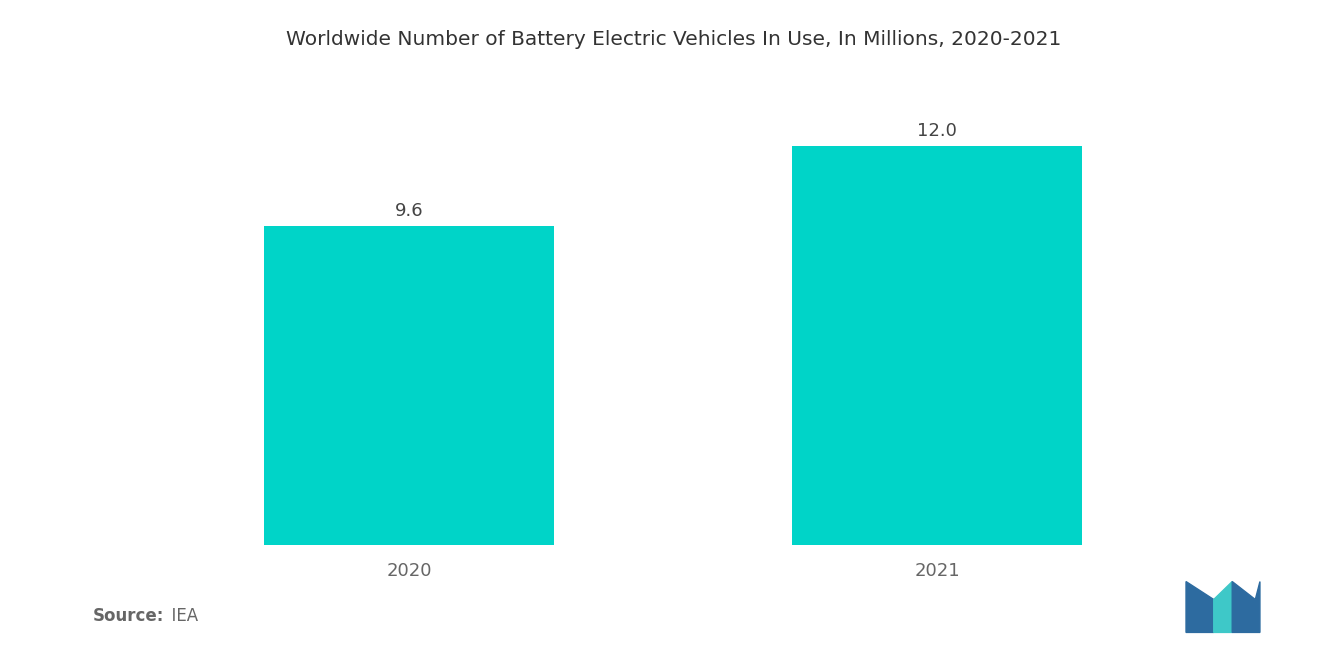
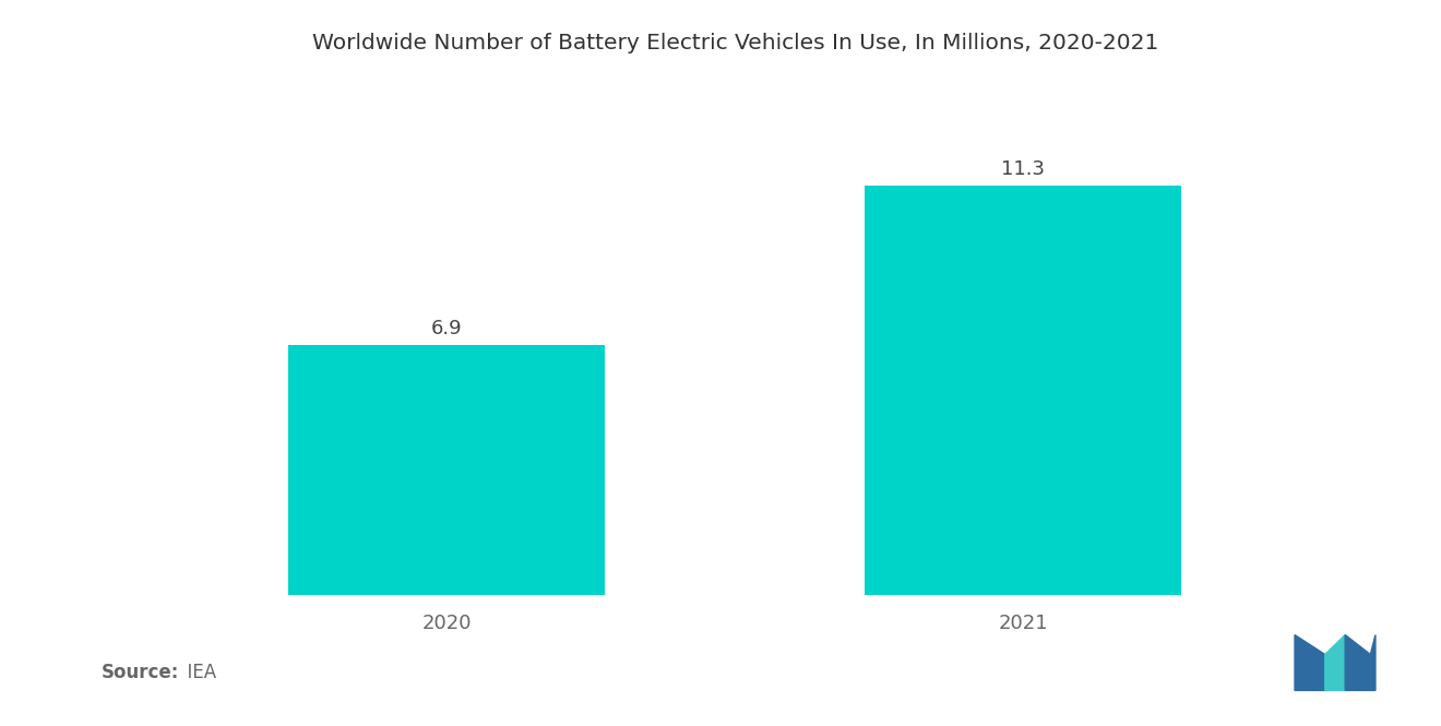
2020: 9.6 -> 6.9
2021: 12.0 -> 11.3
